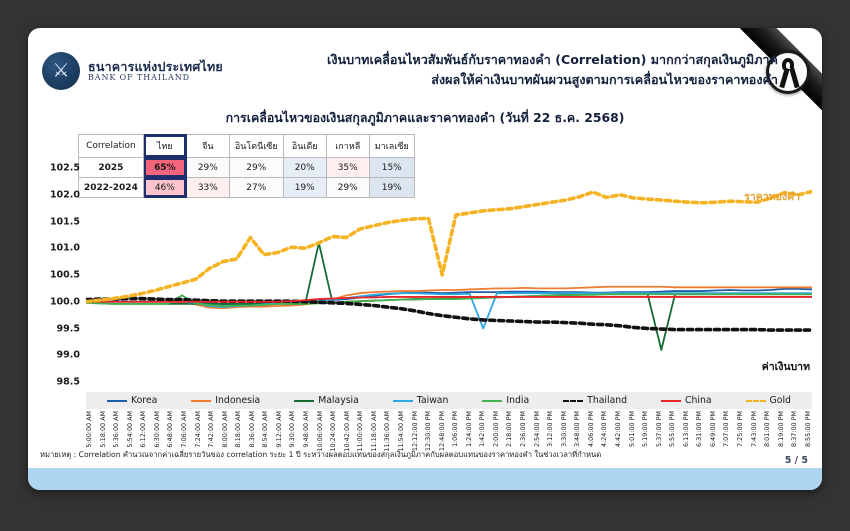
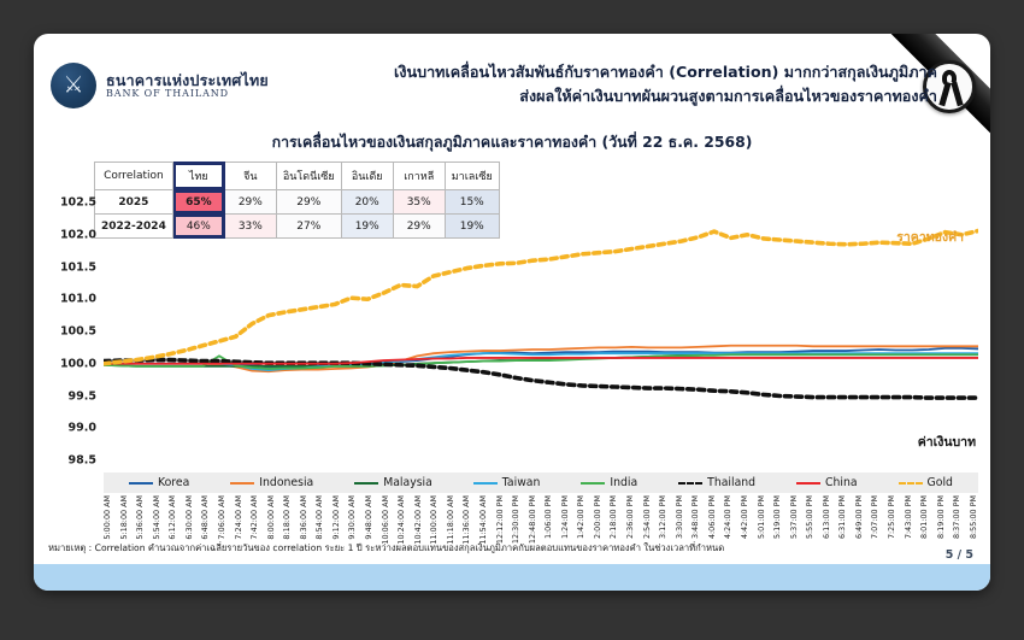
Gold/8:36:00 AM: 101.2 -> 100.8
Malaysia/10:06:00 AM: 101.1 -> 100.0
Gold/12:48:00 PM: 100.5 -> 101.6
Taiwan/1:42:00 PM: 99.5 -> 100.2
Malaysia/5:37:00 PM: 99.1 -> 100.1
